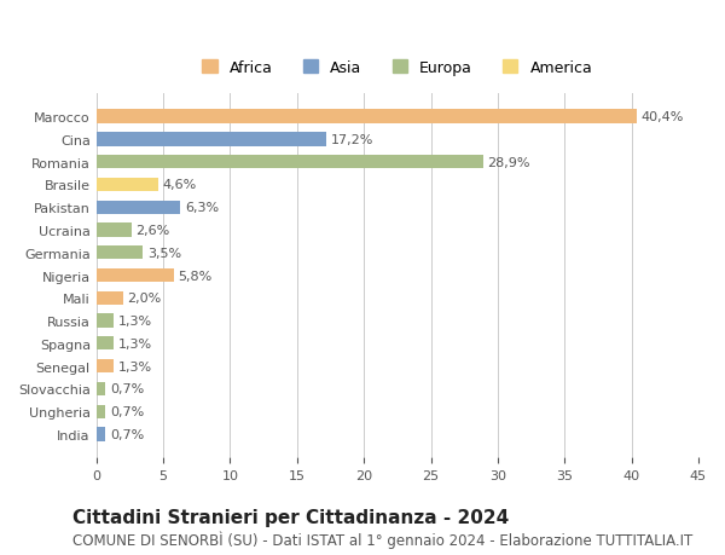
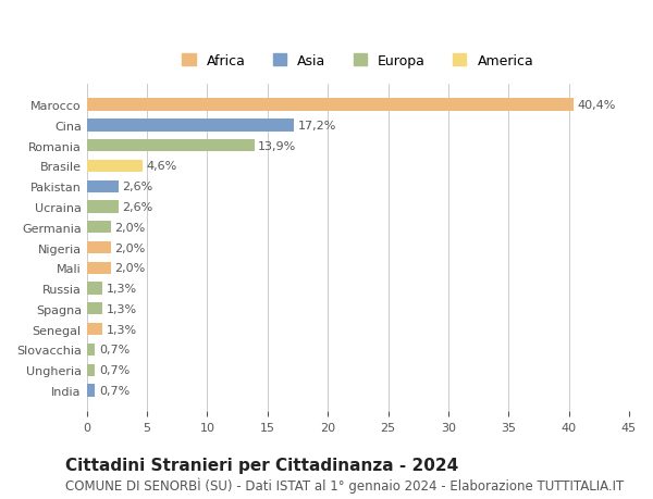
Romania: 28,9% -> 13,9%
Pakistan: 6,3% -> 2,6%
Germania: 3,5% -> 2,0%
Nigeria: 5,8% -> 2,0%
